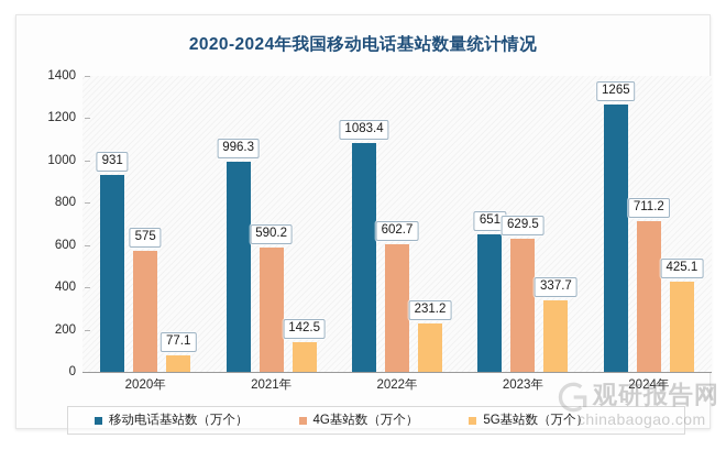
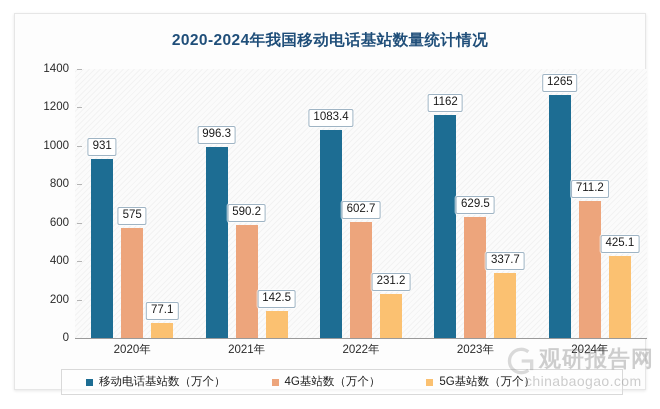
移动电话基站数（万个）/2023年: 651 -> 1162
